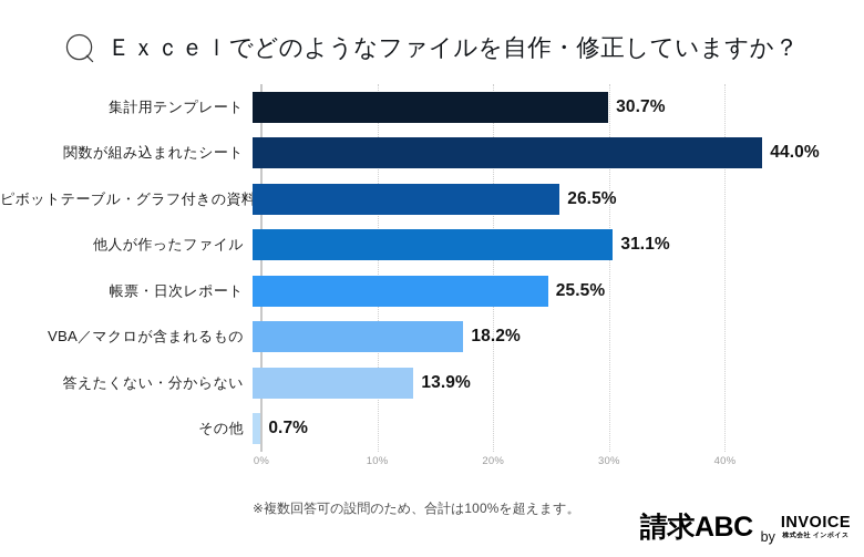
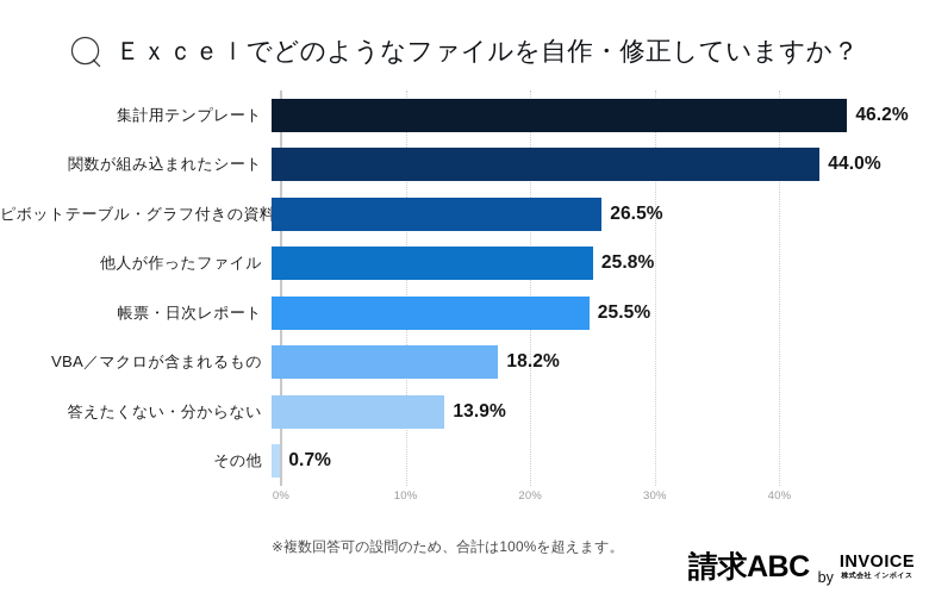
集計用テンプレート: 30.7% -> 46.2%
他人が作ったファイル: 31.1% -> 25.8%
